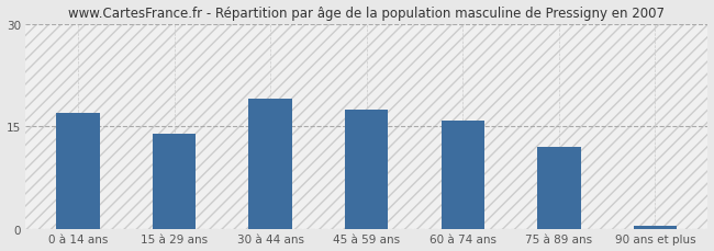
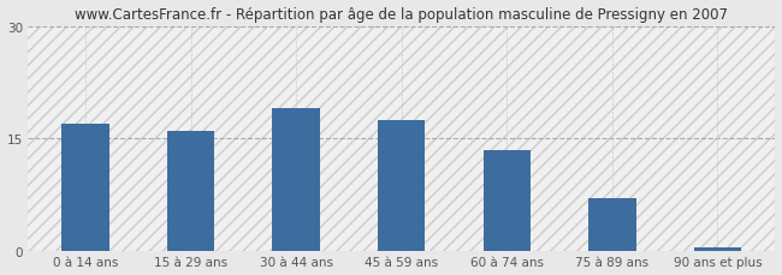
15 à 29 ans: 14.0 -> 16.0
60 à 74 ans: 15.8 -> 13.5
75 à 89 ans: 12.0 -> 7.0
